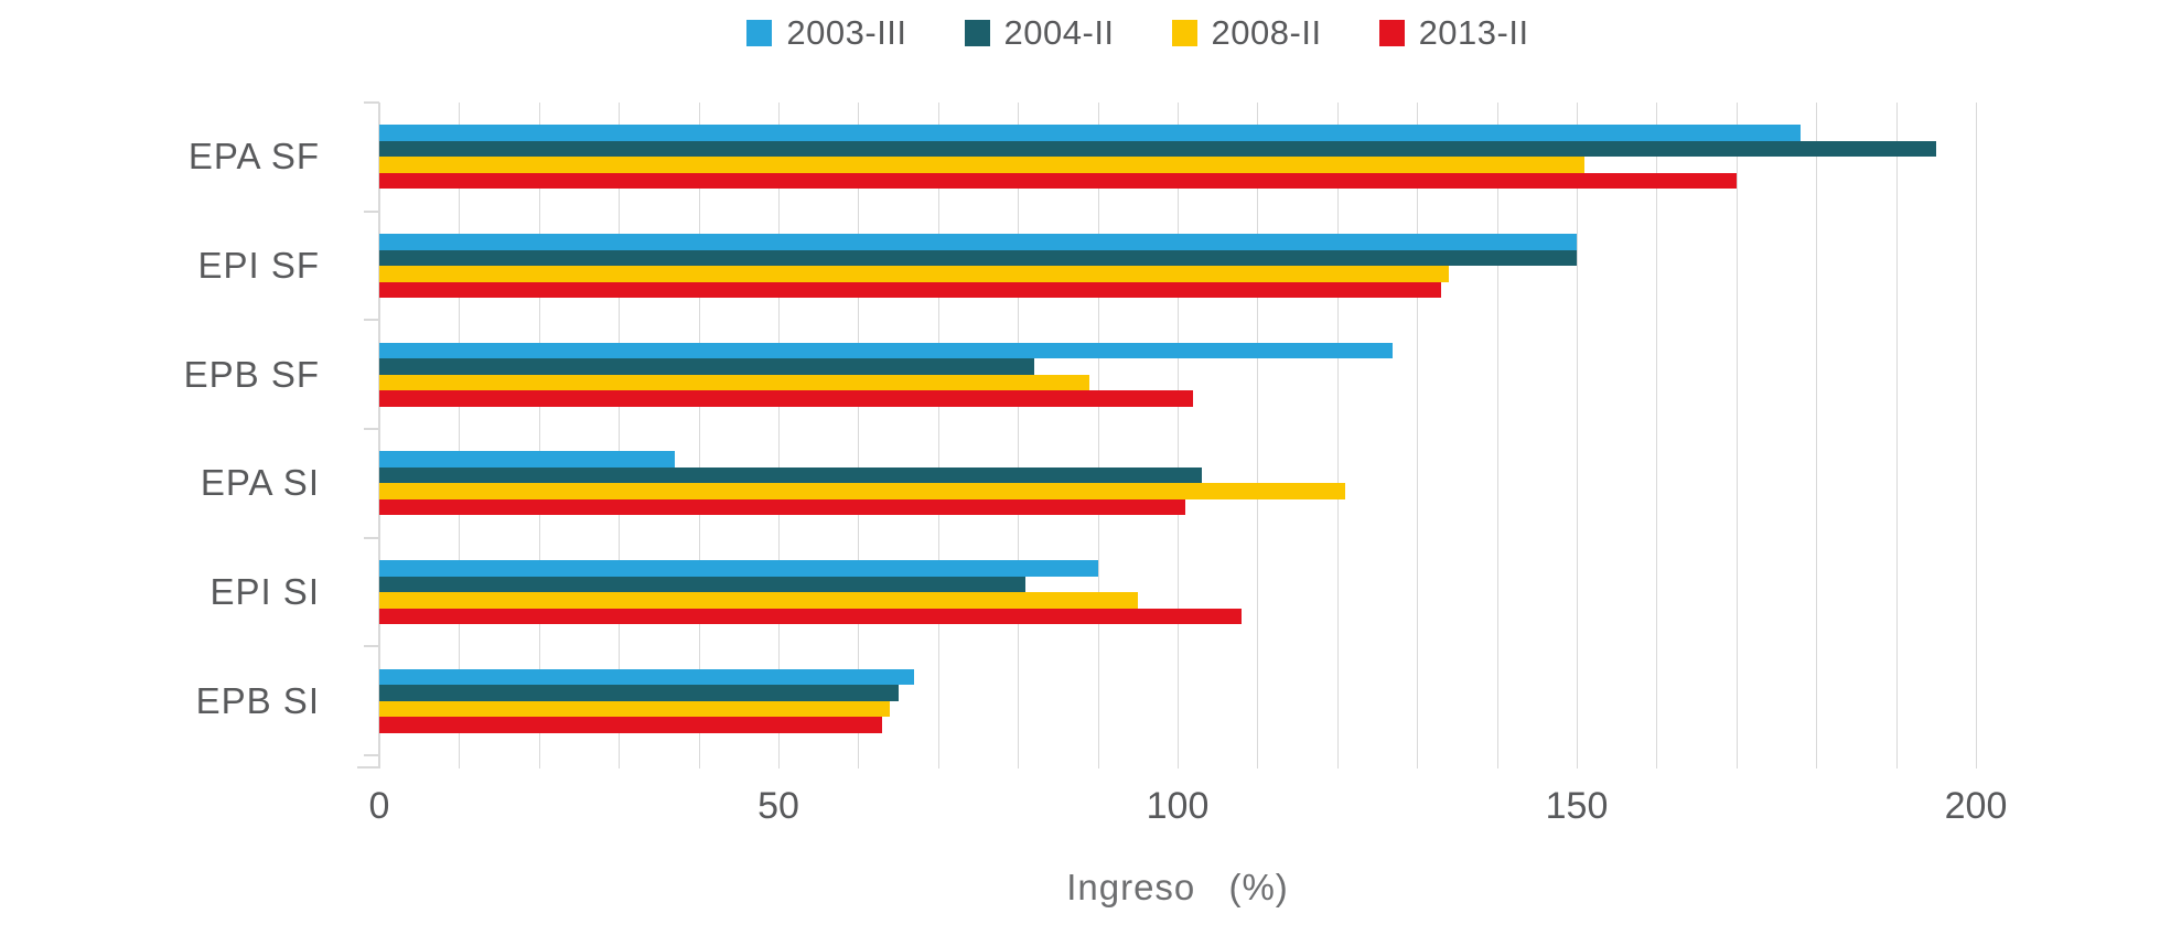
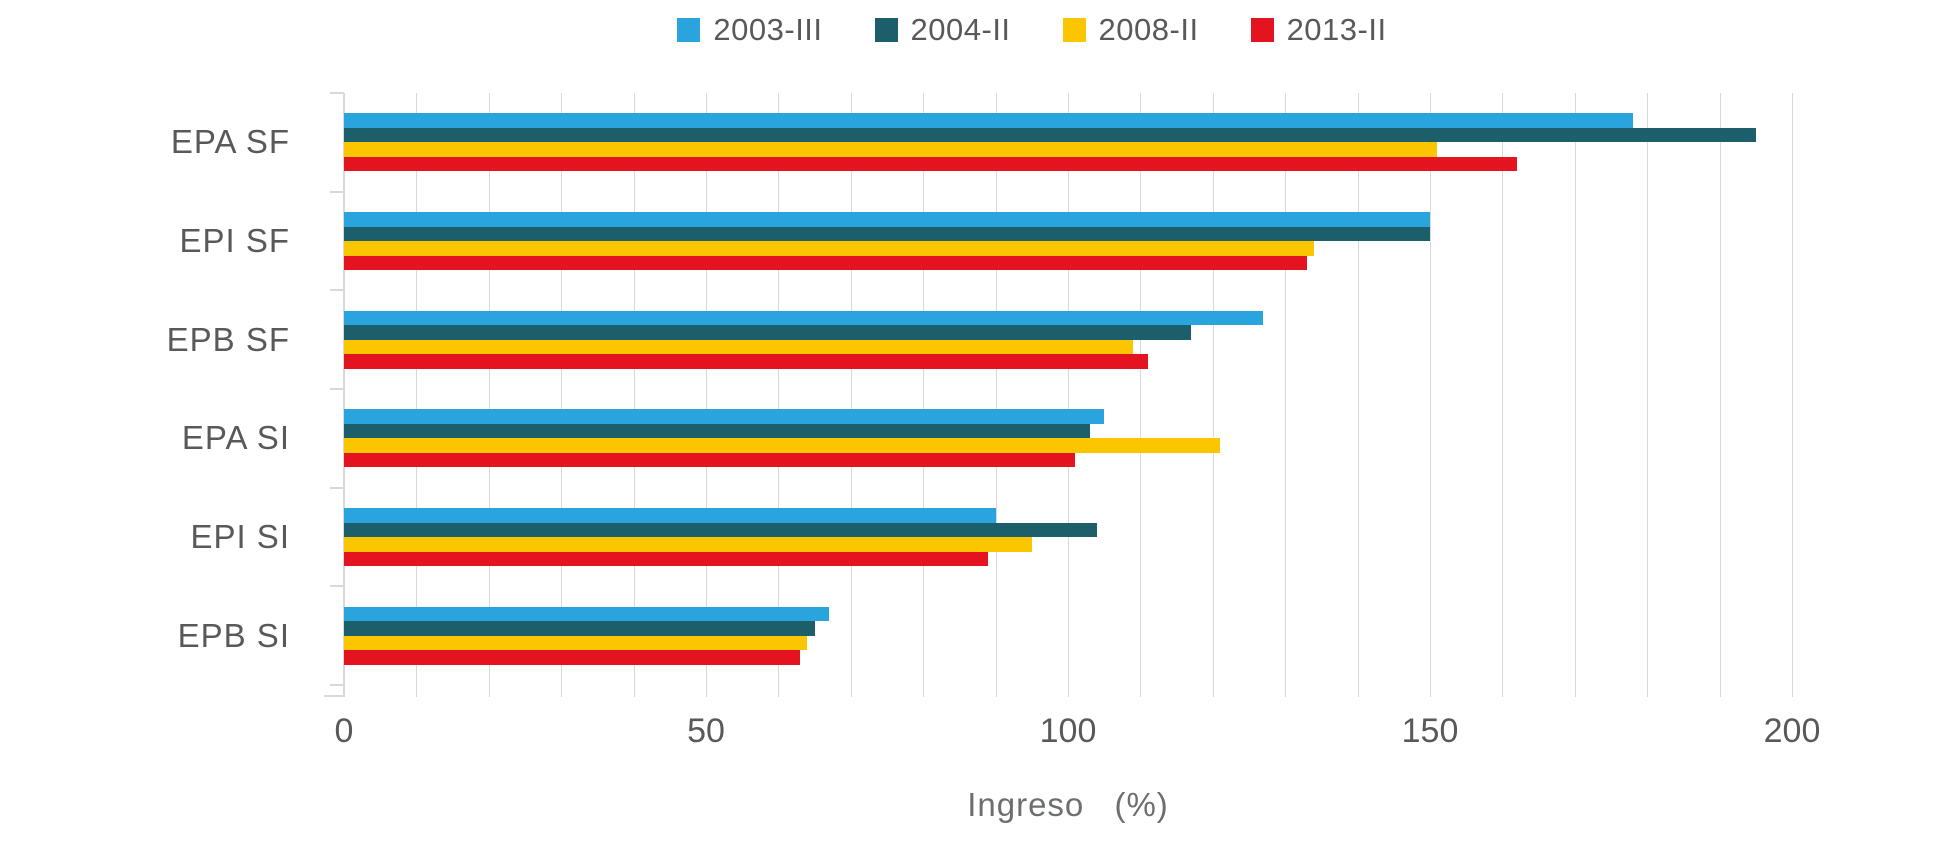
2013-II/EPA SF: 170 -> 162
2004-II/EPB SF: 82 -> 117
2008-II/EPB SF: 89 -> 109
2013-II/EPB SF: 102 -> 111
2003-III/EPA SI: 37 -> 105
2004-II/EPI SI: 81 -> 104
2013-II/EPI SI: 108 -> 89
